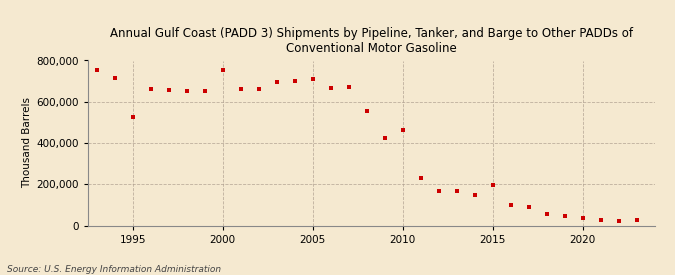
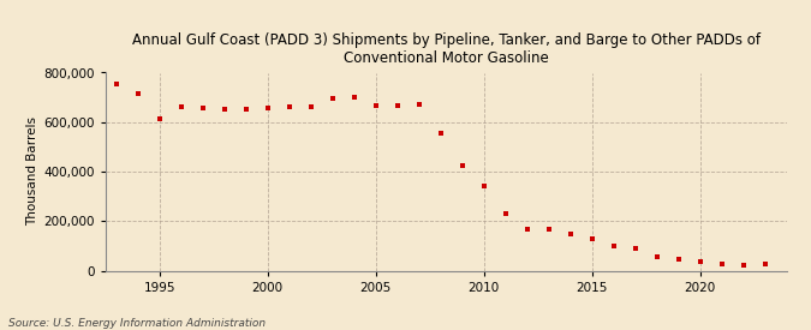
1995: 525,000 -> 615,000
2000: 755,000 -> 655,000
2005: 710,000 -> 665,000
2010: 465,000 -> 342,000
2015: 195,000 -> 130,000
